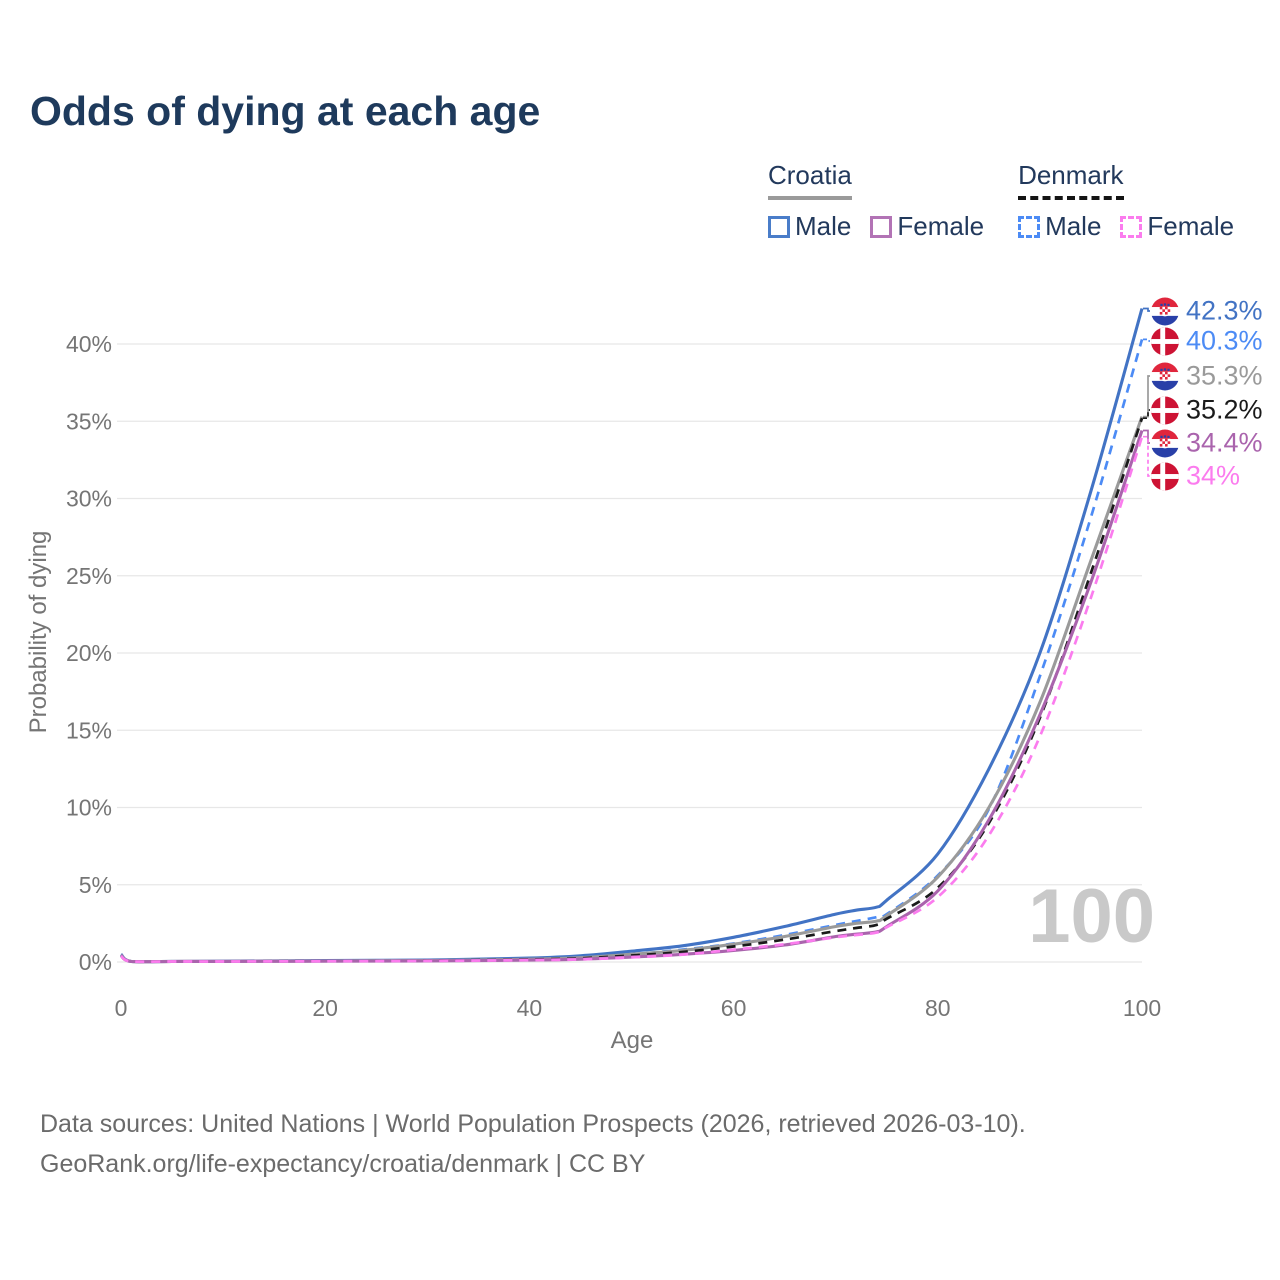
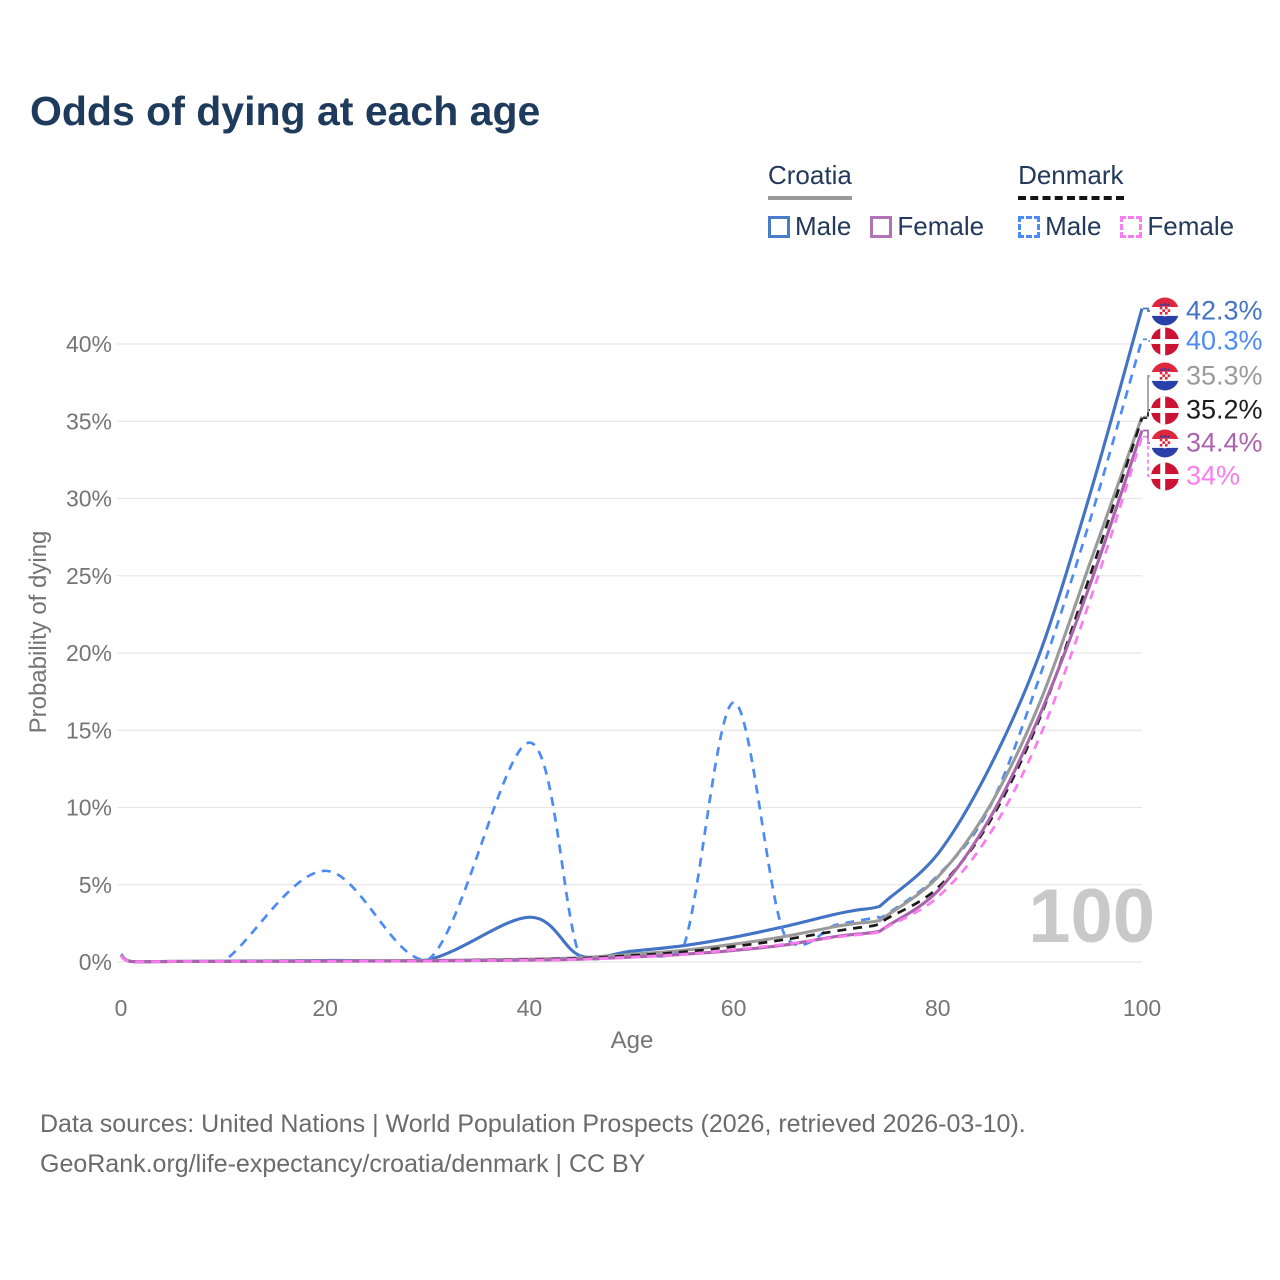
Denmark Male/20: 0.1% -> 5.9%
Croatia Male/40: 0.2% -> 2.9%
Denmark Male/40: 0.2% -> 14.2%
Denmark Male/60: 1.2% -> 16.8%
